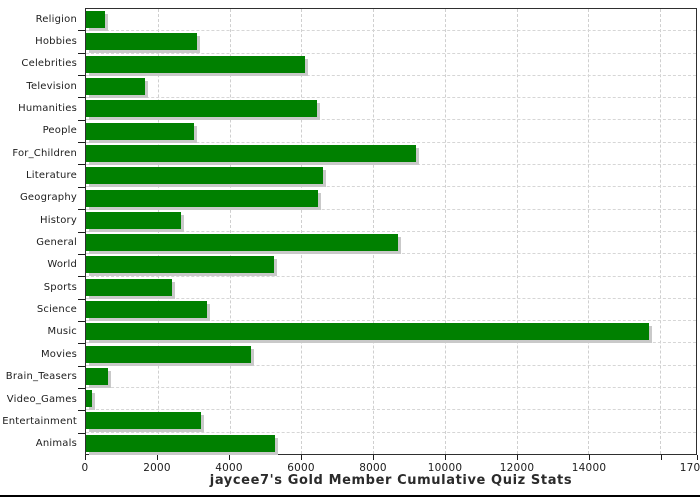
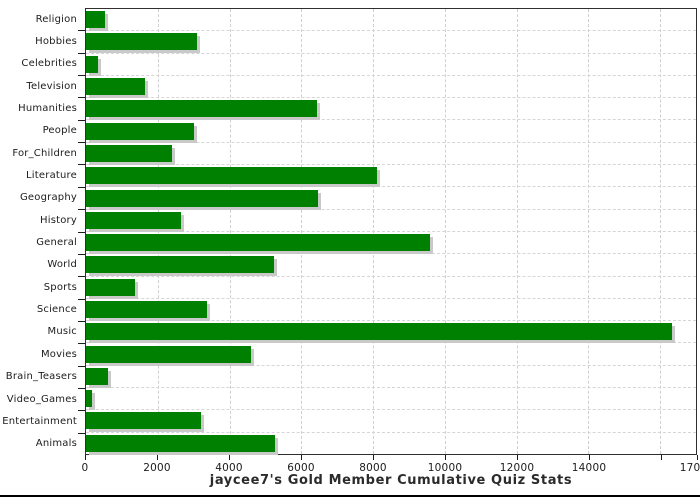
Celebrities: 6100 -> 300
For_Children: 9200 -> 2400
Literature: 6600 -> 8100
General: 8700 -> 9600
Sports: 2400 -> 1400
Music: 15700 -> 16300
